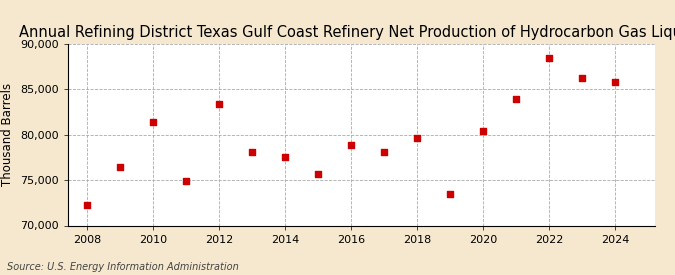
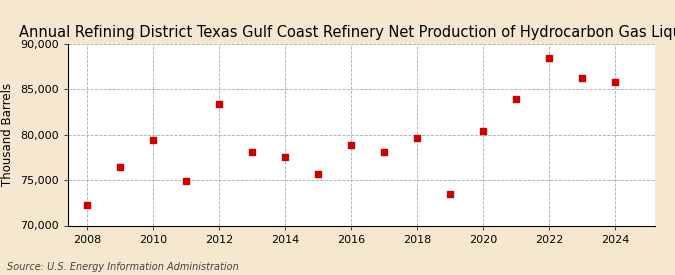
2010: 81,400 -> 79,400
